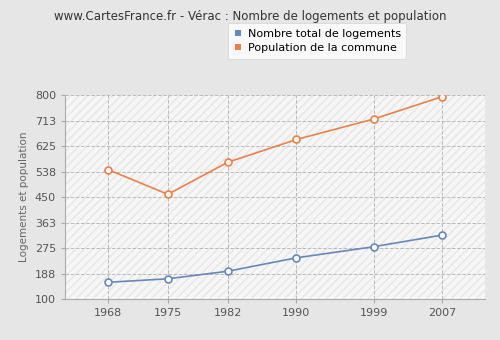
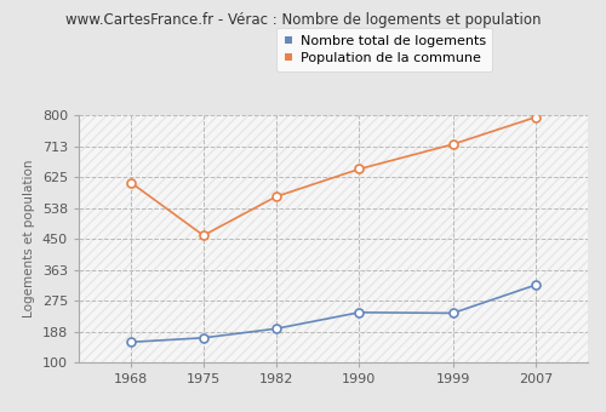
Population de la commune/1968: 545 -> 610
Nombre total de logements/1999: 280 -> 240
